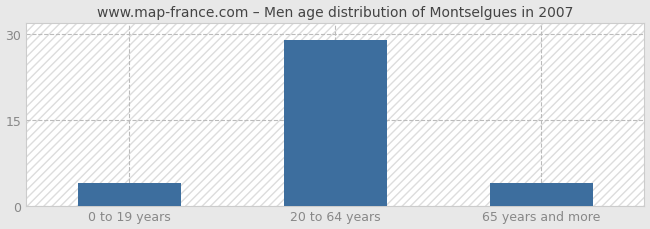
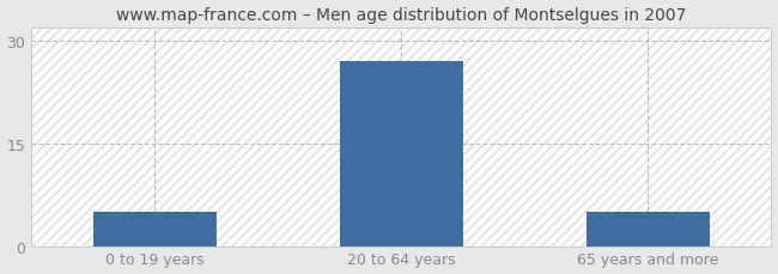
0 to 19 years: 4 -> 5
20 to 64 years: 29 -> 27
65 years and more: 4 -> 5
